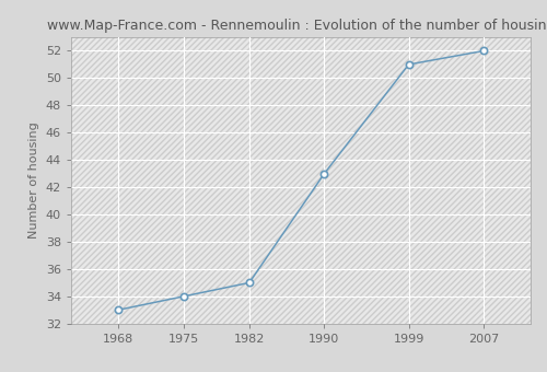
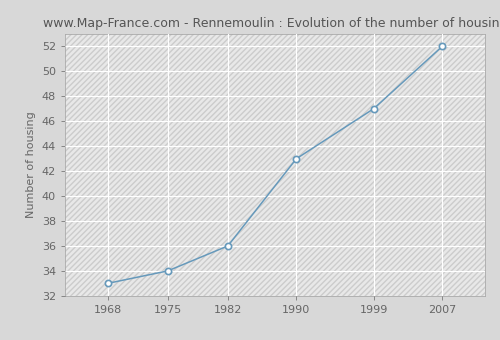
1982: 35 -> 36
1999: 51 -> 47
